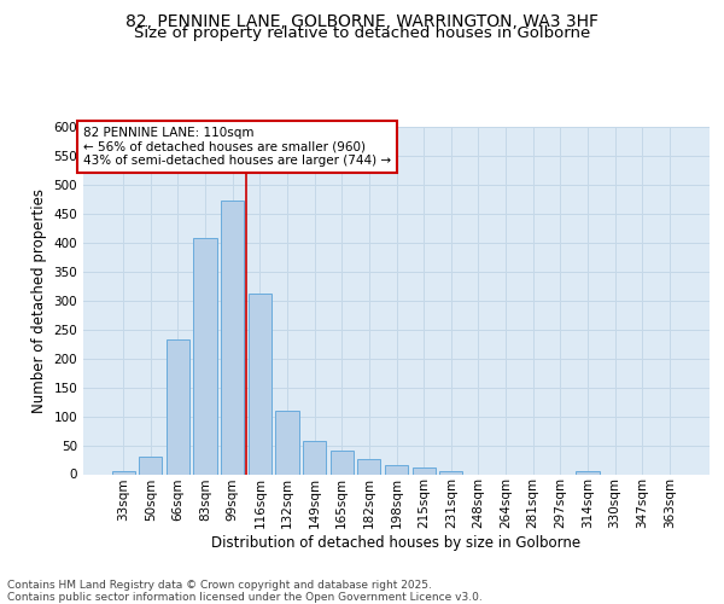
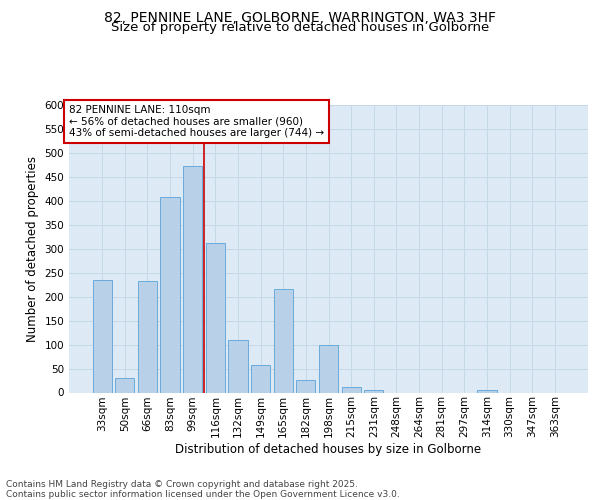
33sqm: 5 -> 235
165sqm: 40 -> 215
198sqm: 15 -> 100
